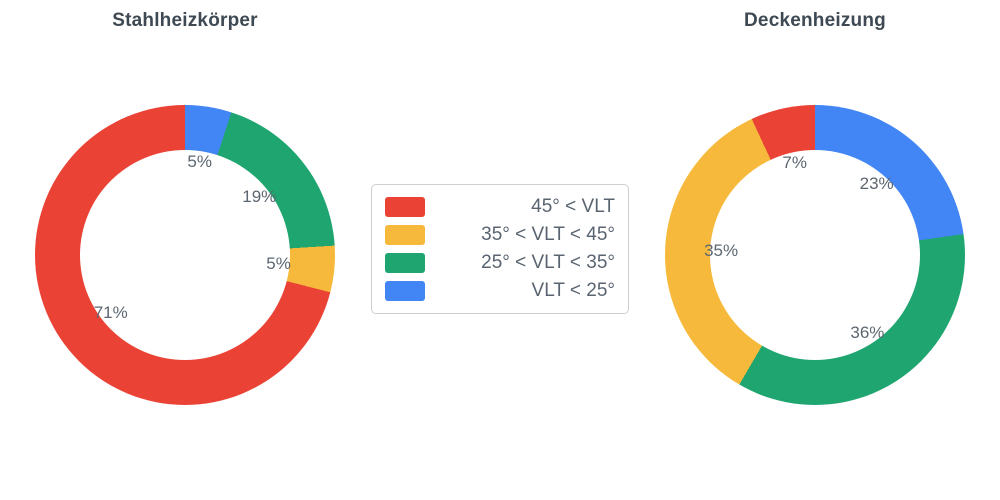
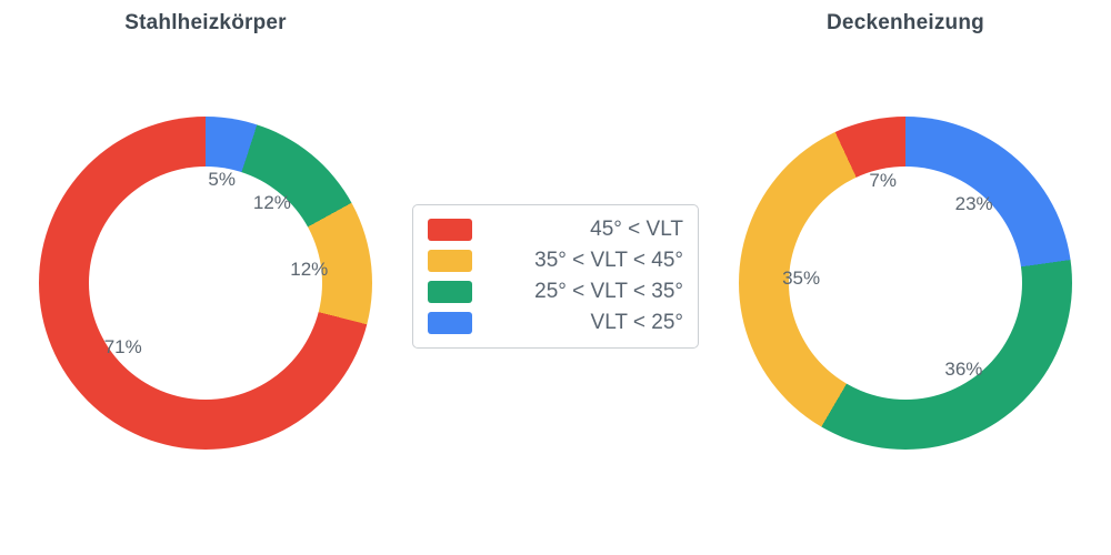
Stahlheizkörper/35° < VLT < 45°: 5% -> 12%
Stahlheizkörper/25° < VLT < 35°: 19% -> 12%
